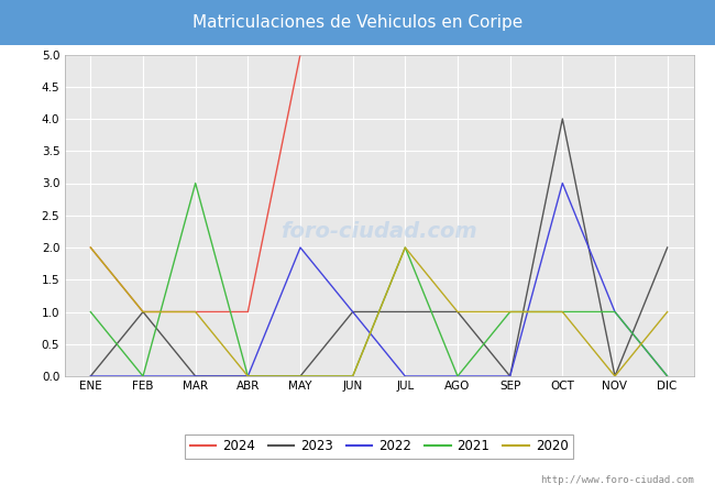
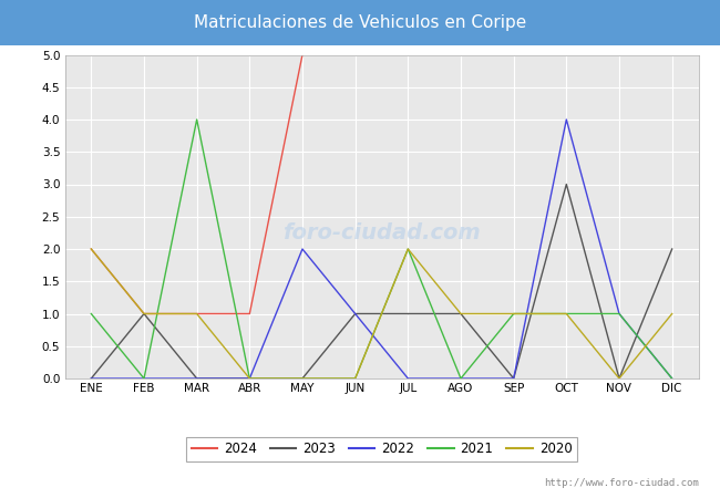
2021/MAR: 3 -> 4
2023/OCT: 4 -> 3
2022/OCT: 3 -> 4
